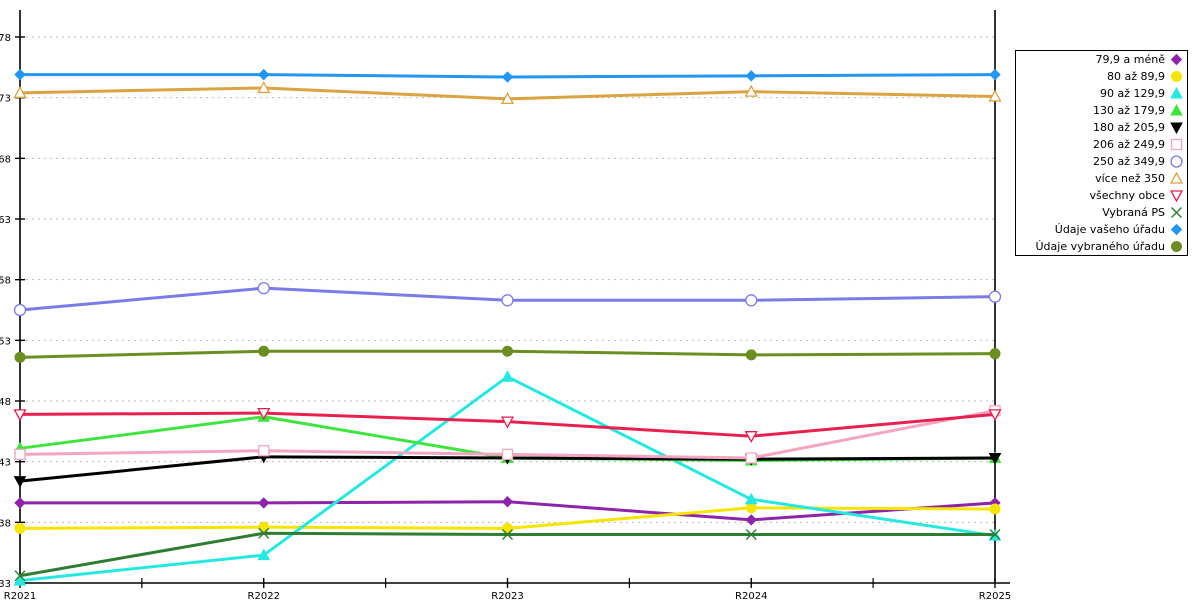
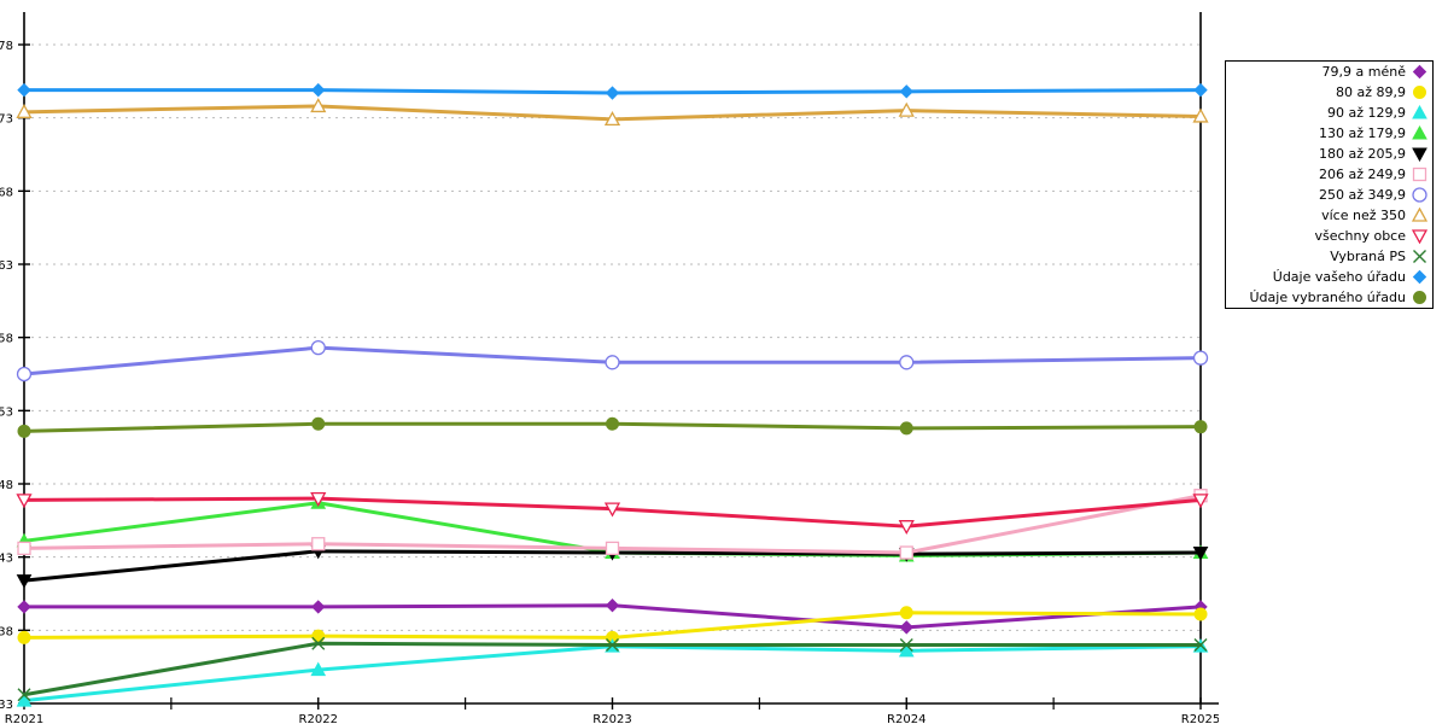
90 až 129,9/R2023: 50.0 -> 36.9
90 až 129,9/R2024: 39.9 -> 36.6
